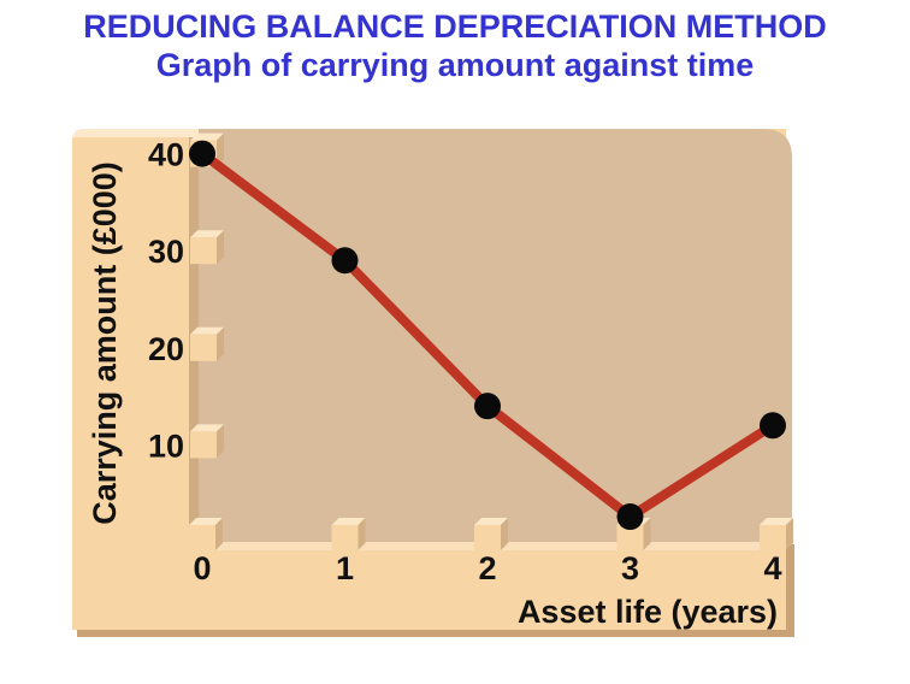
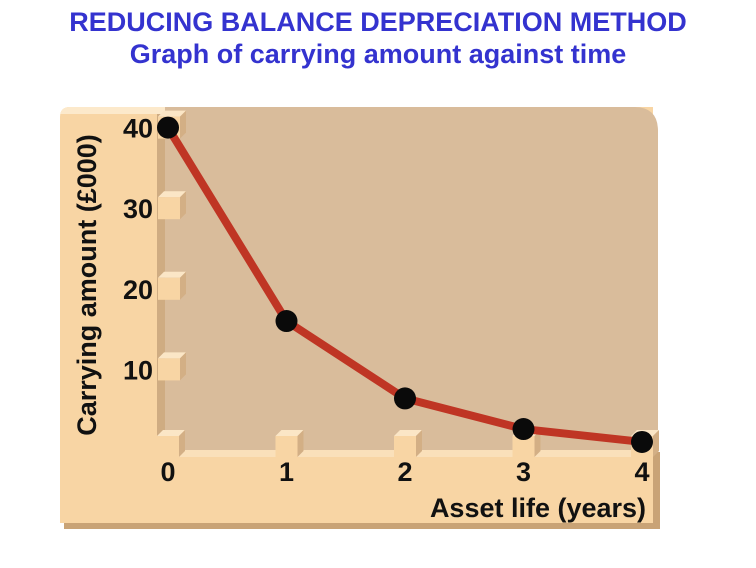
1: 29 -> 16
2: 14 -> 6
4: 12 -> 1
